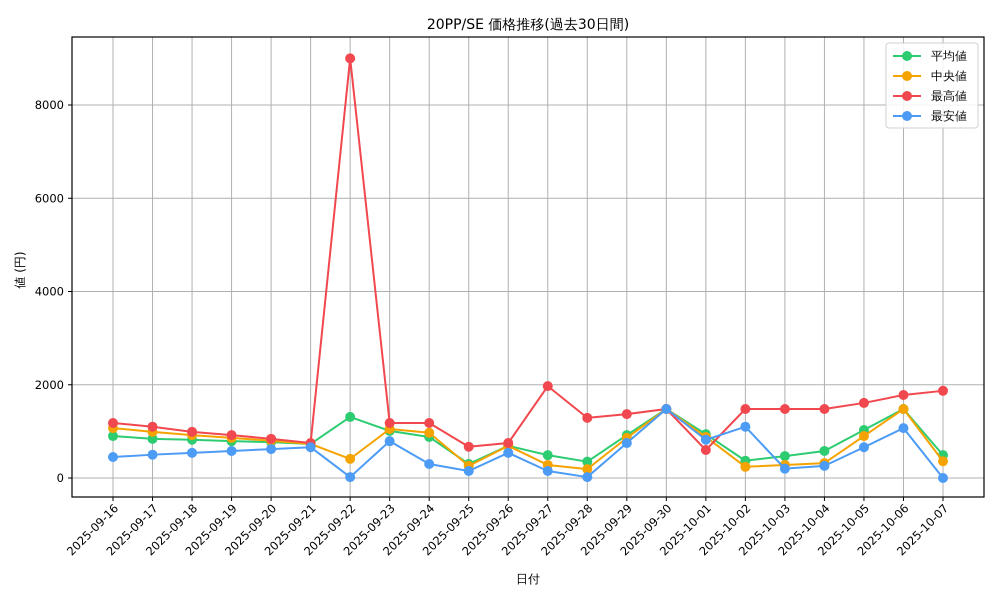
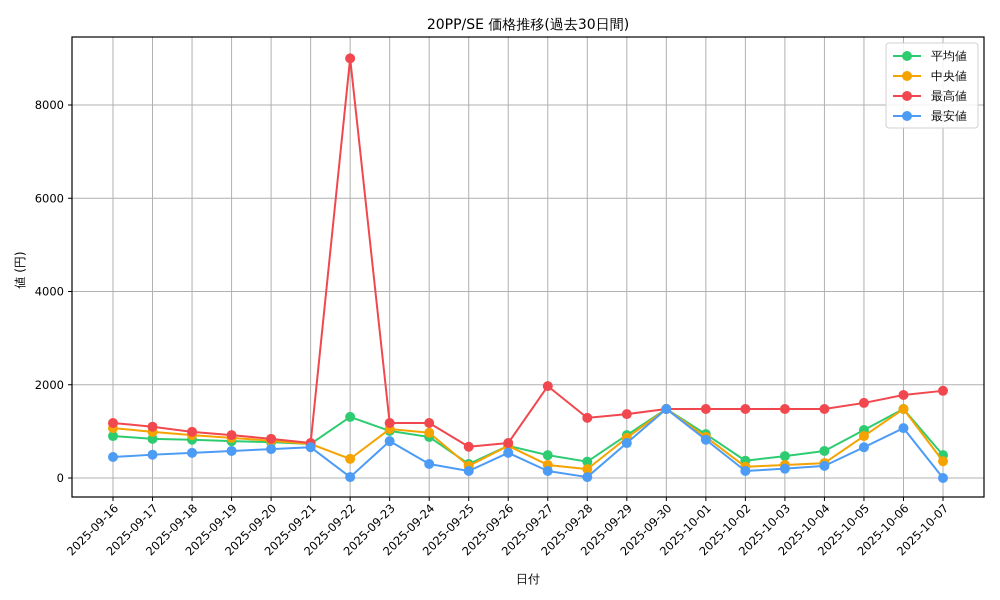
最高値/2025-10-01: 600 -> 1500
最安値/2025-10-02: 1100 -> 200
